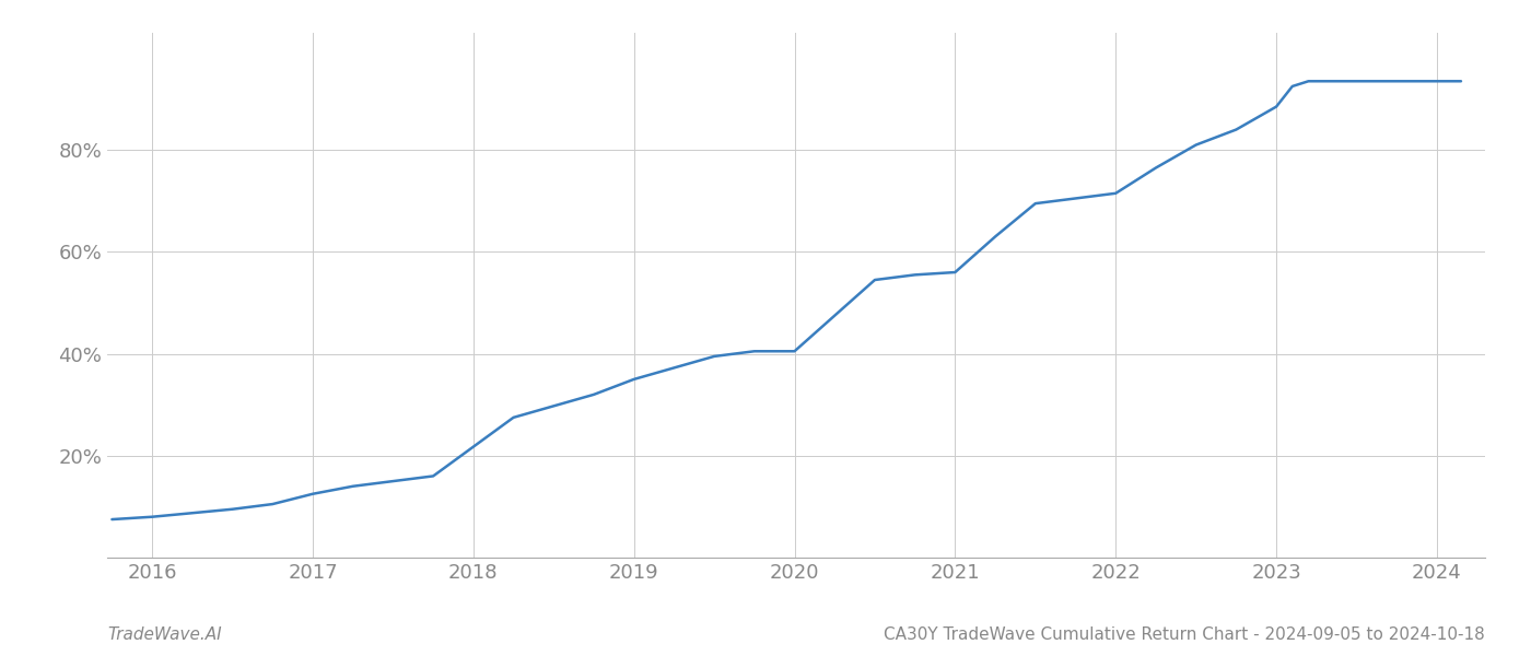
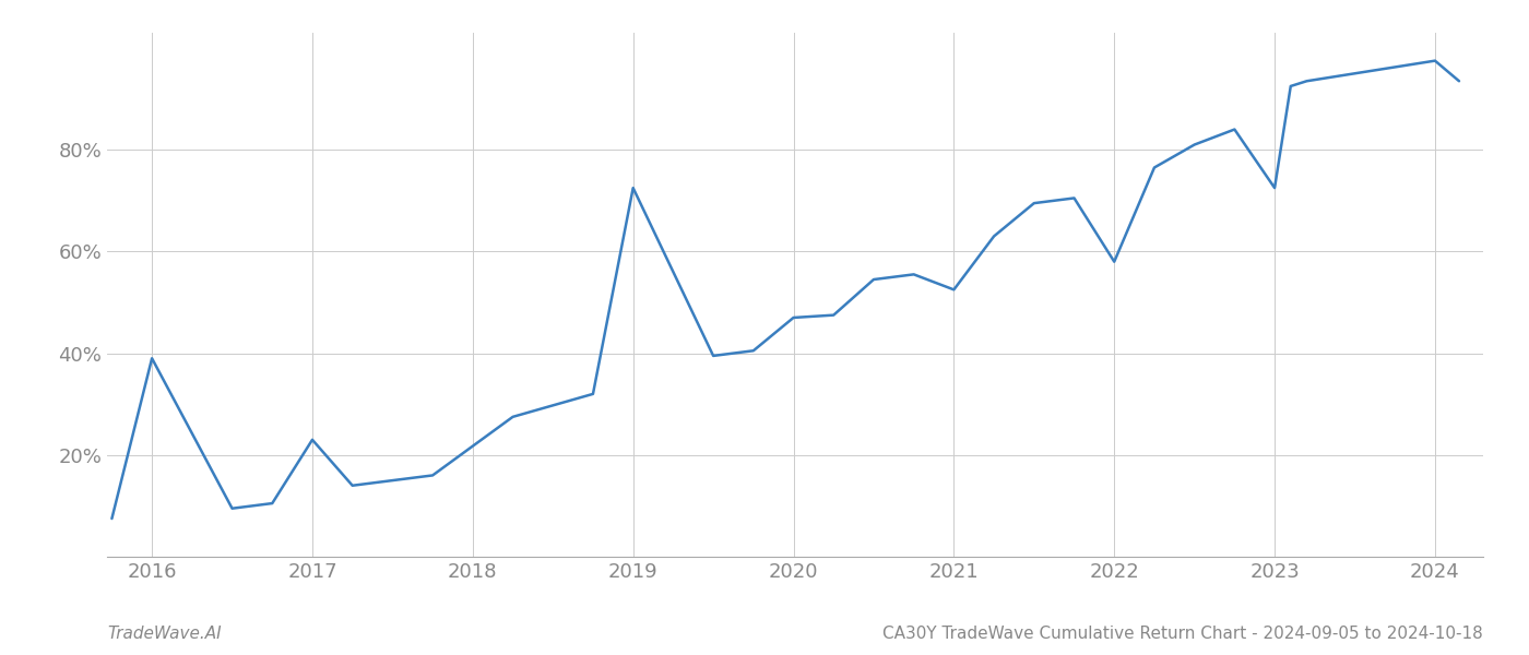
2016: 8.0% -> 39.0%
2017: 12.5% -> 23.0%
2019: 35.0% -> 72.5%
2020: 40.5% -> 47.0%
2021: 56.0% -> 52.5%
2022: 71.5% -> 58.0%
2023: 88.5% -> 72.5%
2024: 93.5% -> 97.5%
